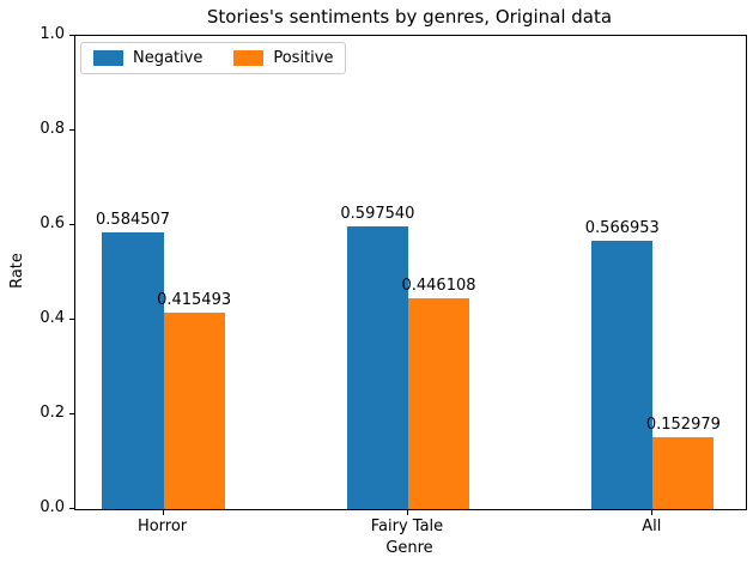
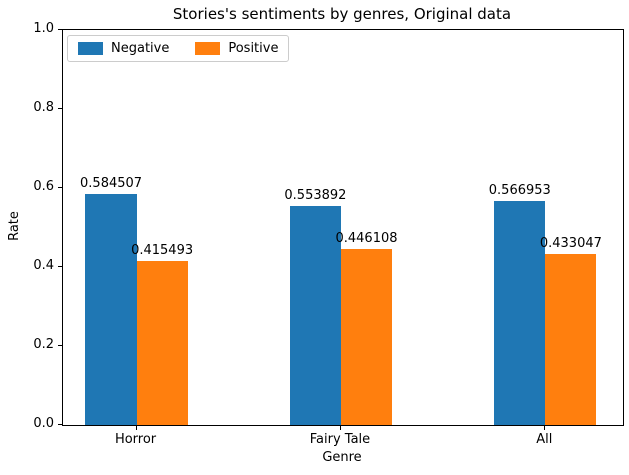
Negative/Fairy Tale: 0.597540 -> 0.553892
Positive/All: 0.152979 -> 0.433047
